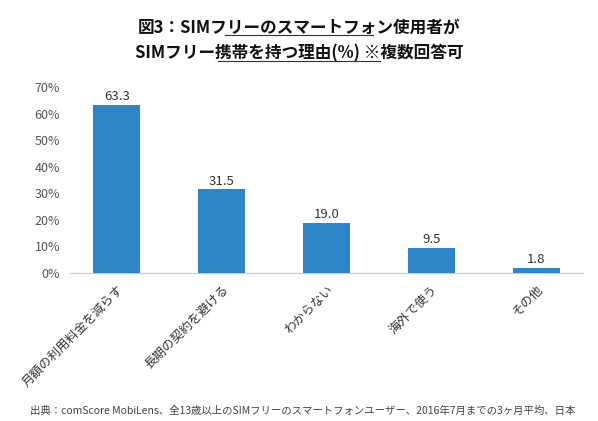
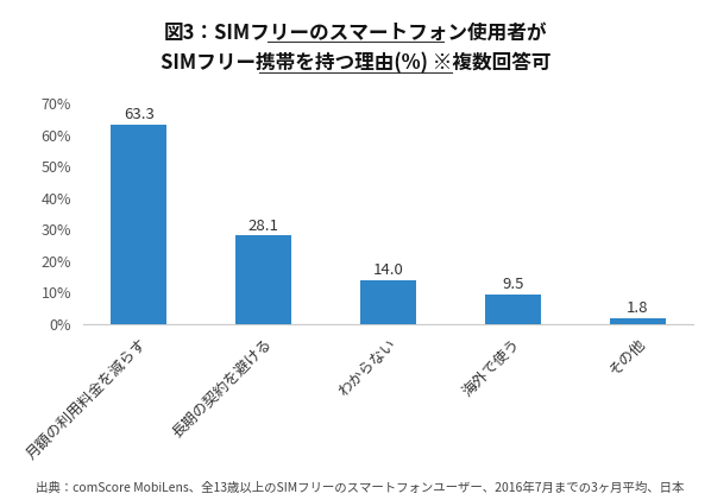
長期の契約を避ける: 31.5 -> 28.1
わからない: 19.0 -> 14.0
